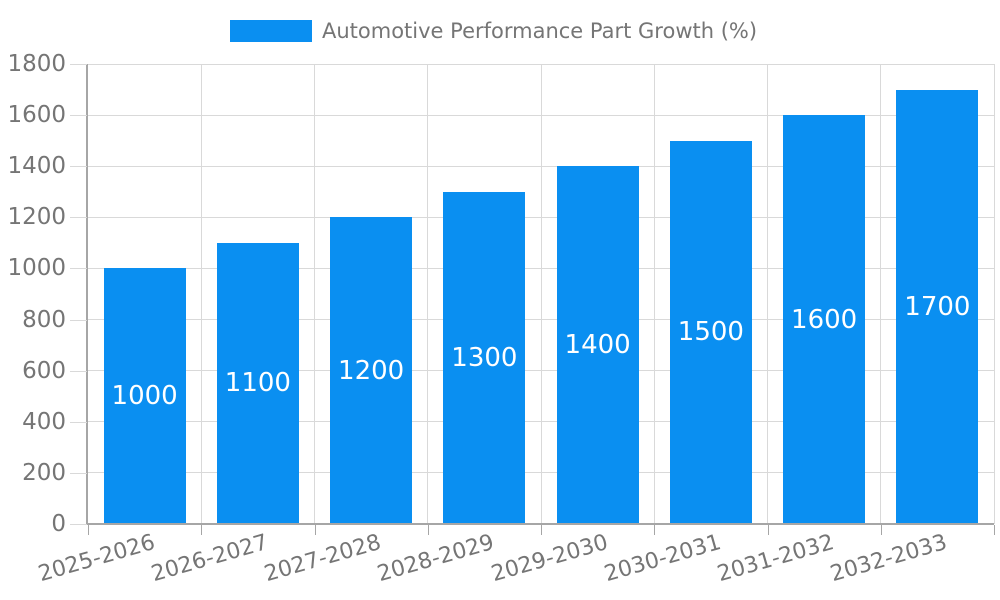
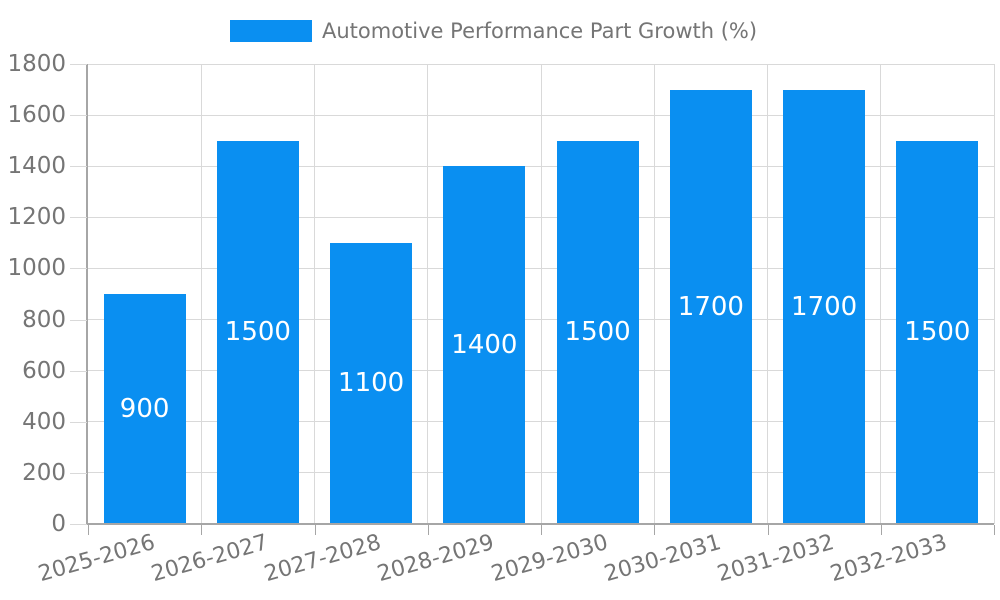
2025-2026: 1000 -> 900
2026-2027: 1100 -> 1500
2027-2028: 1200 -> 1100
2028-2029: 1300 -> 1400
2029-2030: 1400 -> 1500
2030-2031: 1500 -> 1700
2031-2032: 1600 -> 1700
2032-2033: 1700 -> 1500
